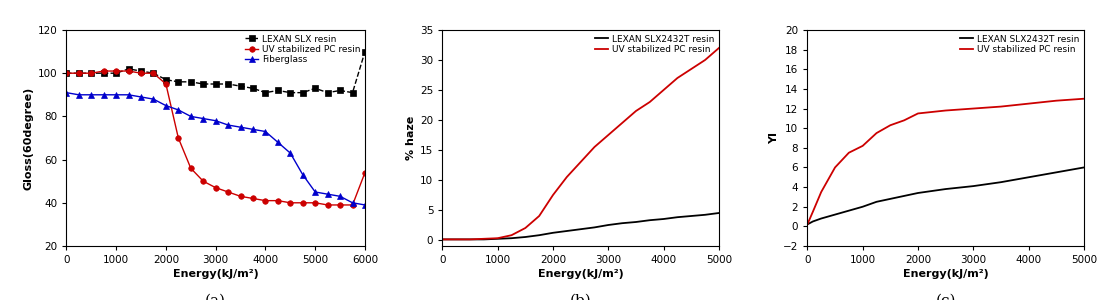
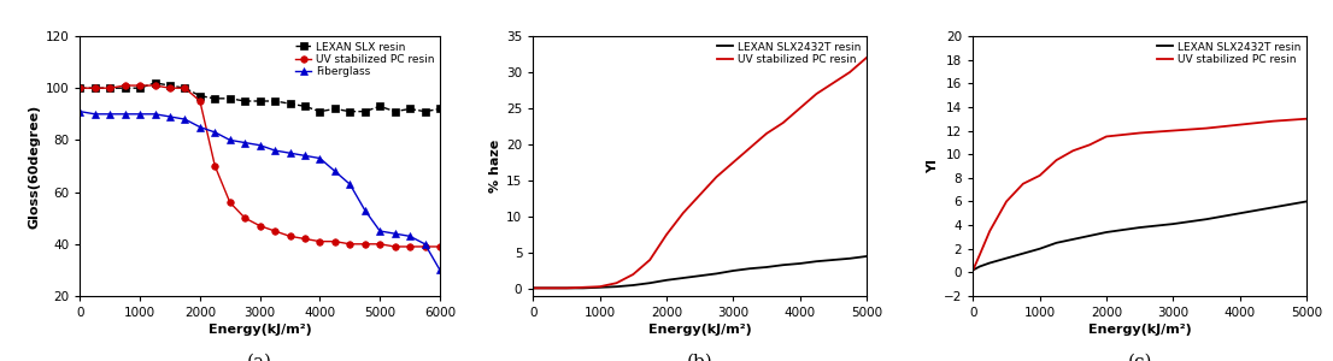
LEXAN SLX resin/6000: 110 -> 92
UV stabilized PC resin/6000: 54 -> 39
Fiberglass/6000: 39 -> 30
